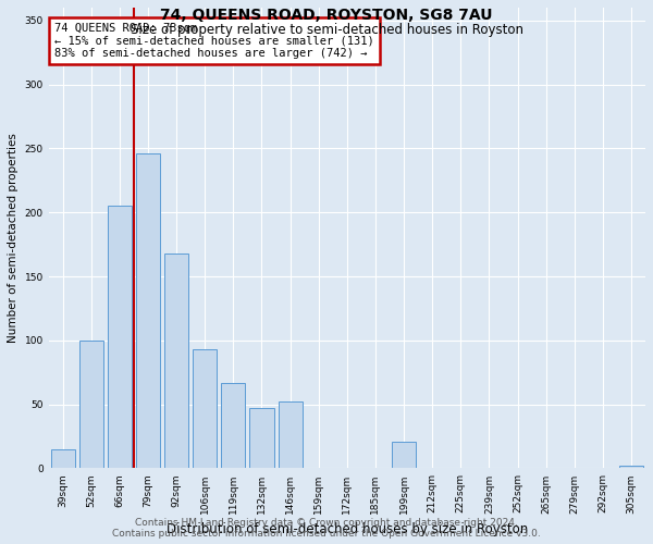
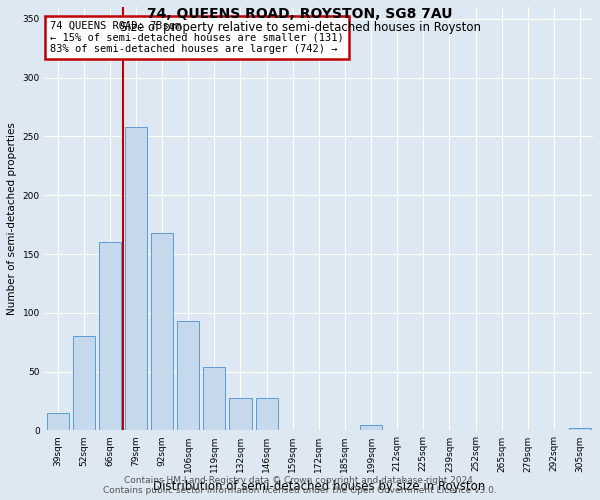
52sqm: 100 -> 80
66sqm: 205 -> 160
79sqm: 246 -> 258
119sqm: 67 -> 54
132sqm: 47 -> 28
146sqm: 52 -> 28
199sqm: 21 -> 5
